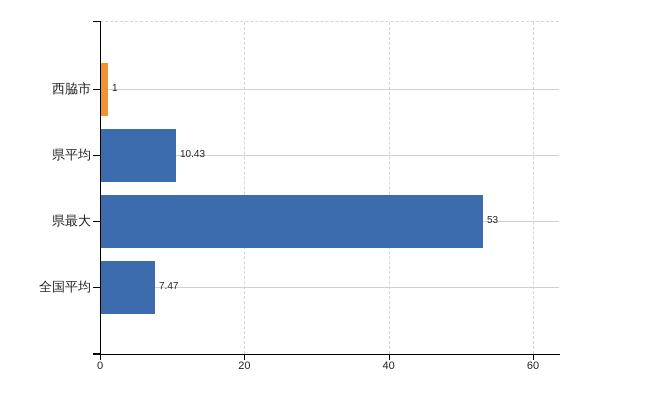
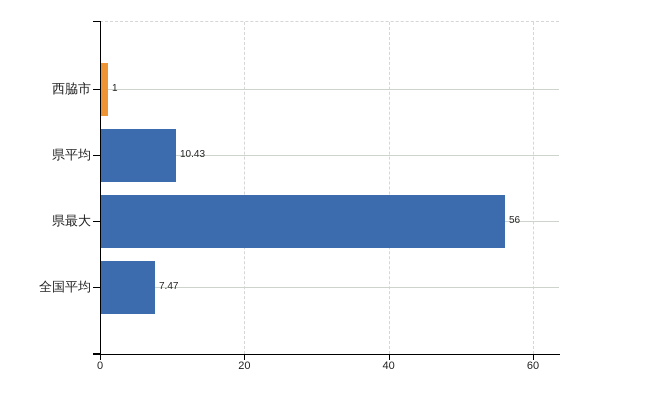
県最大: 53 -> 56
